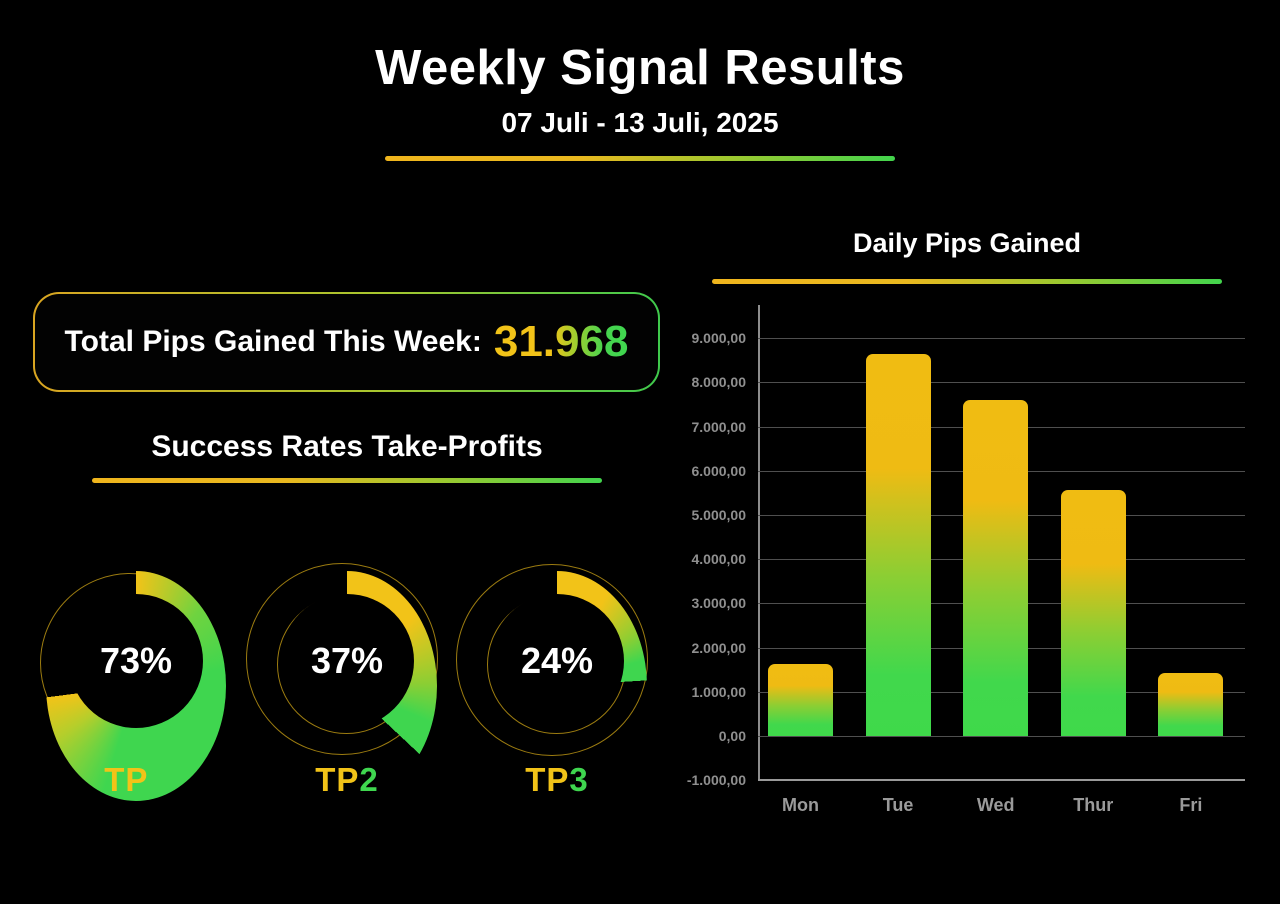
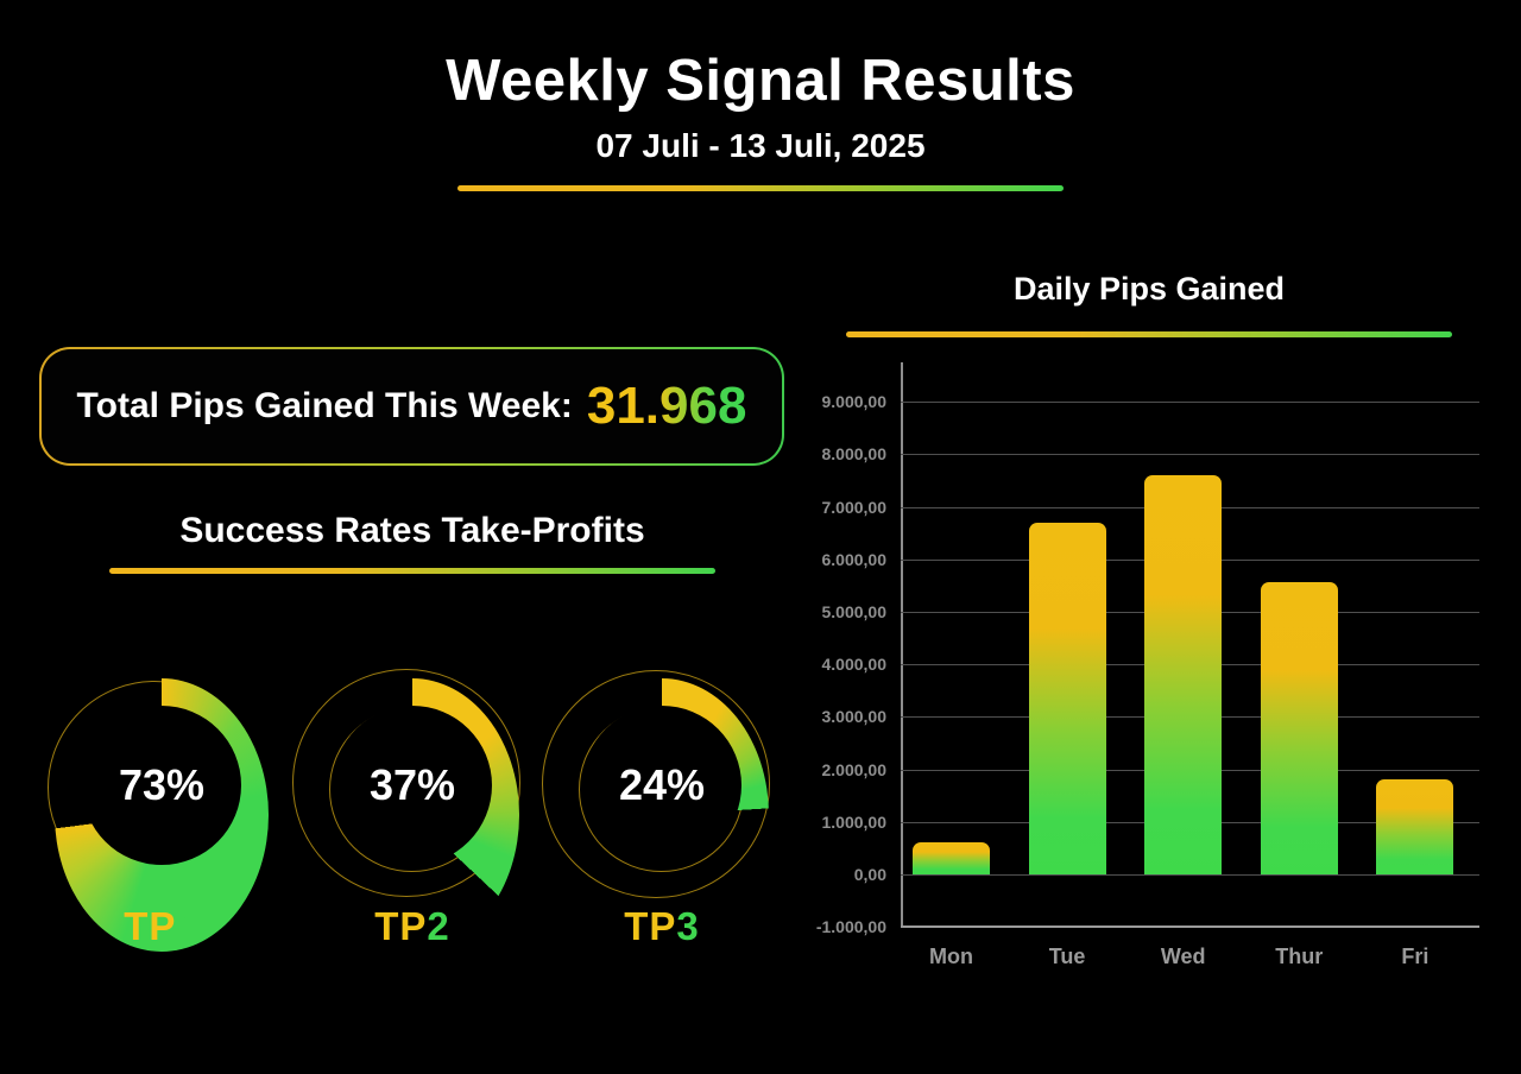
Mon: 1600 -> 600
Tue: 8600 -> 6700
Fri: 1400 -> 1800
